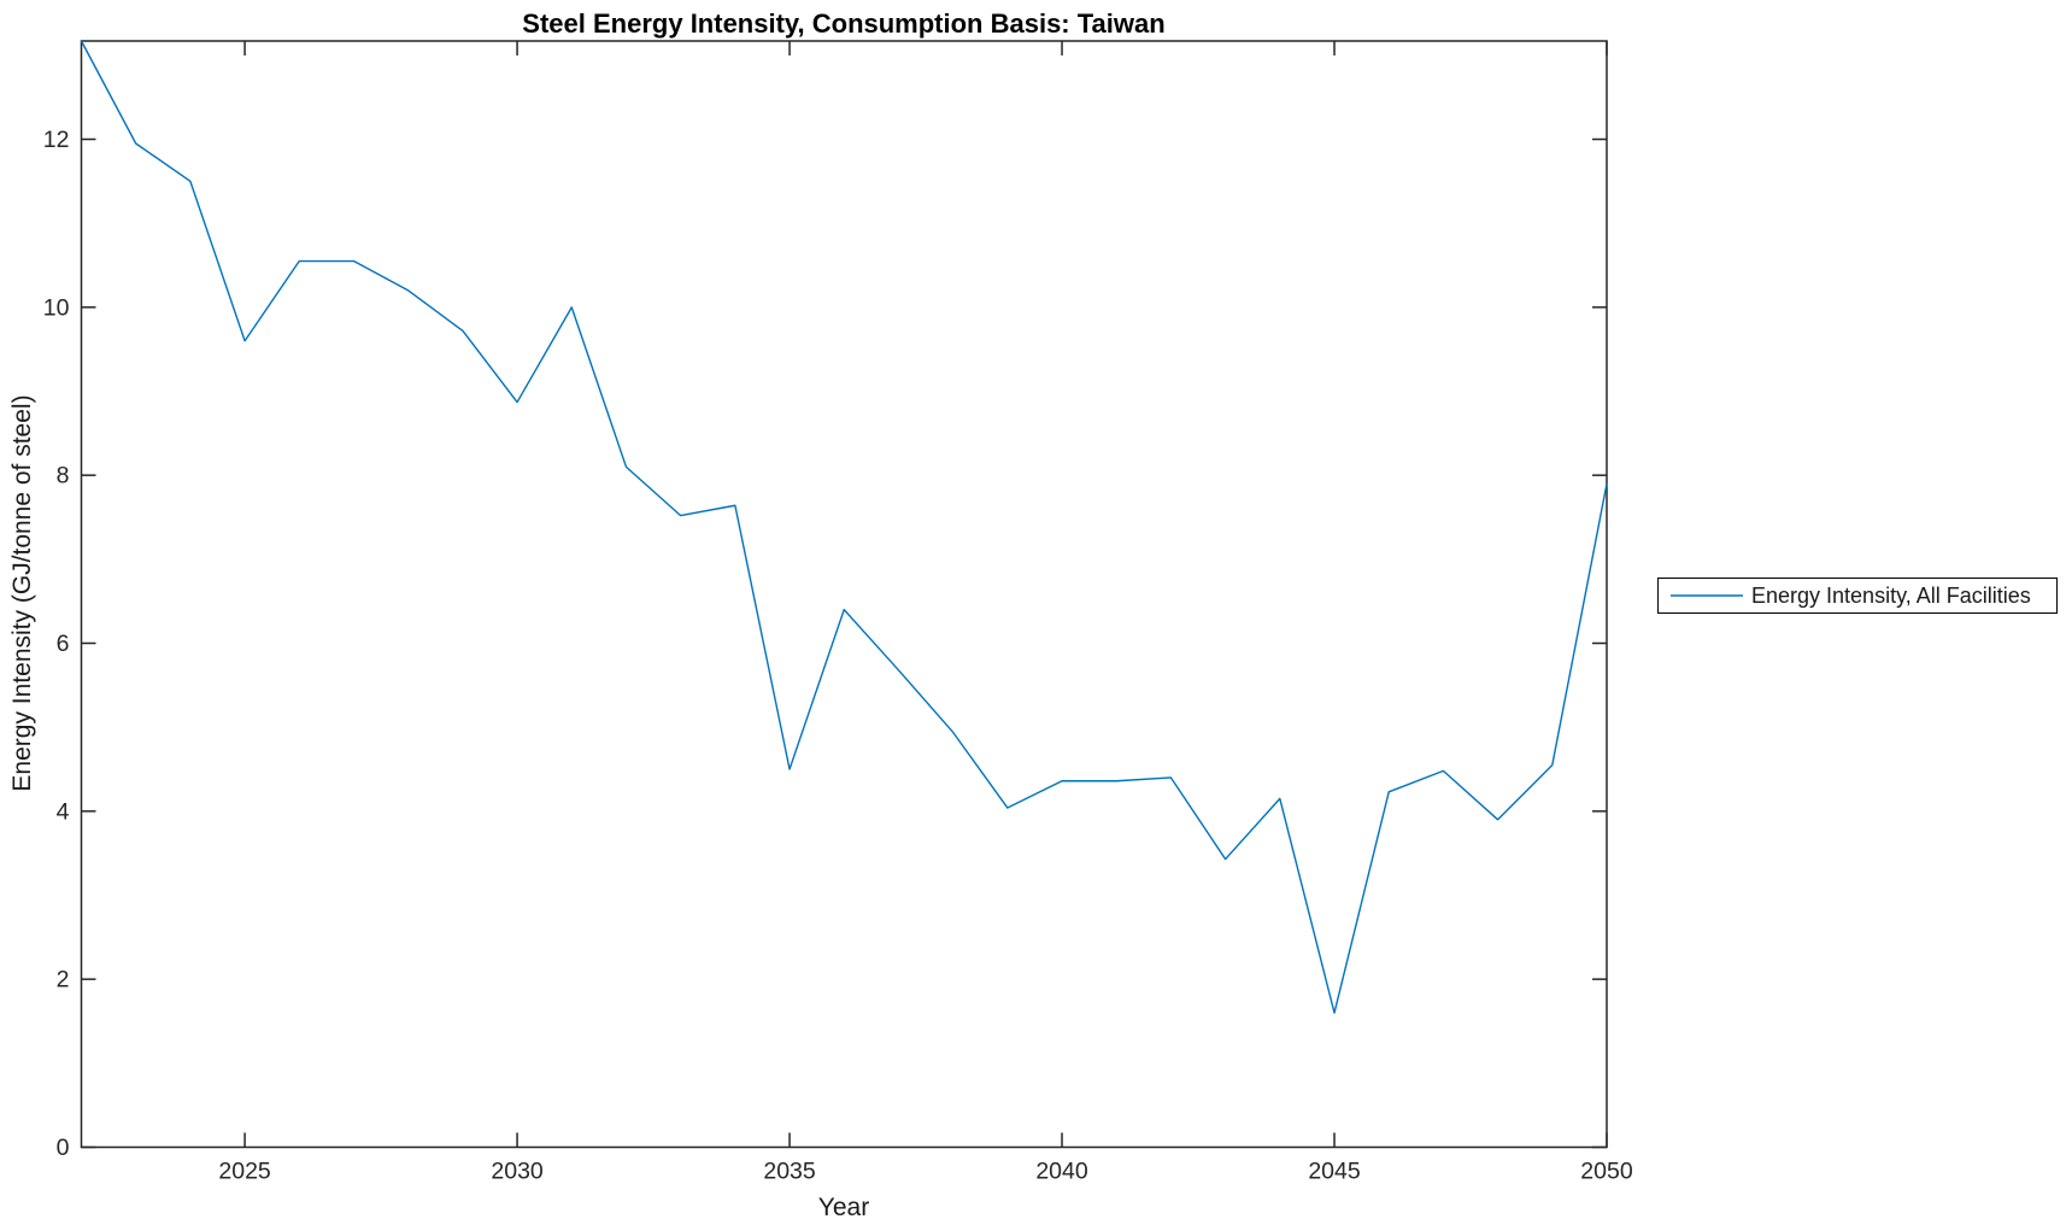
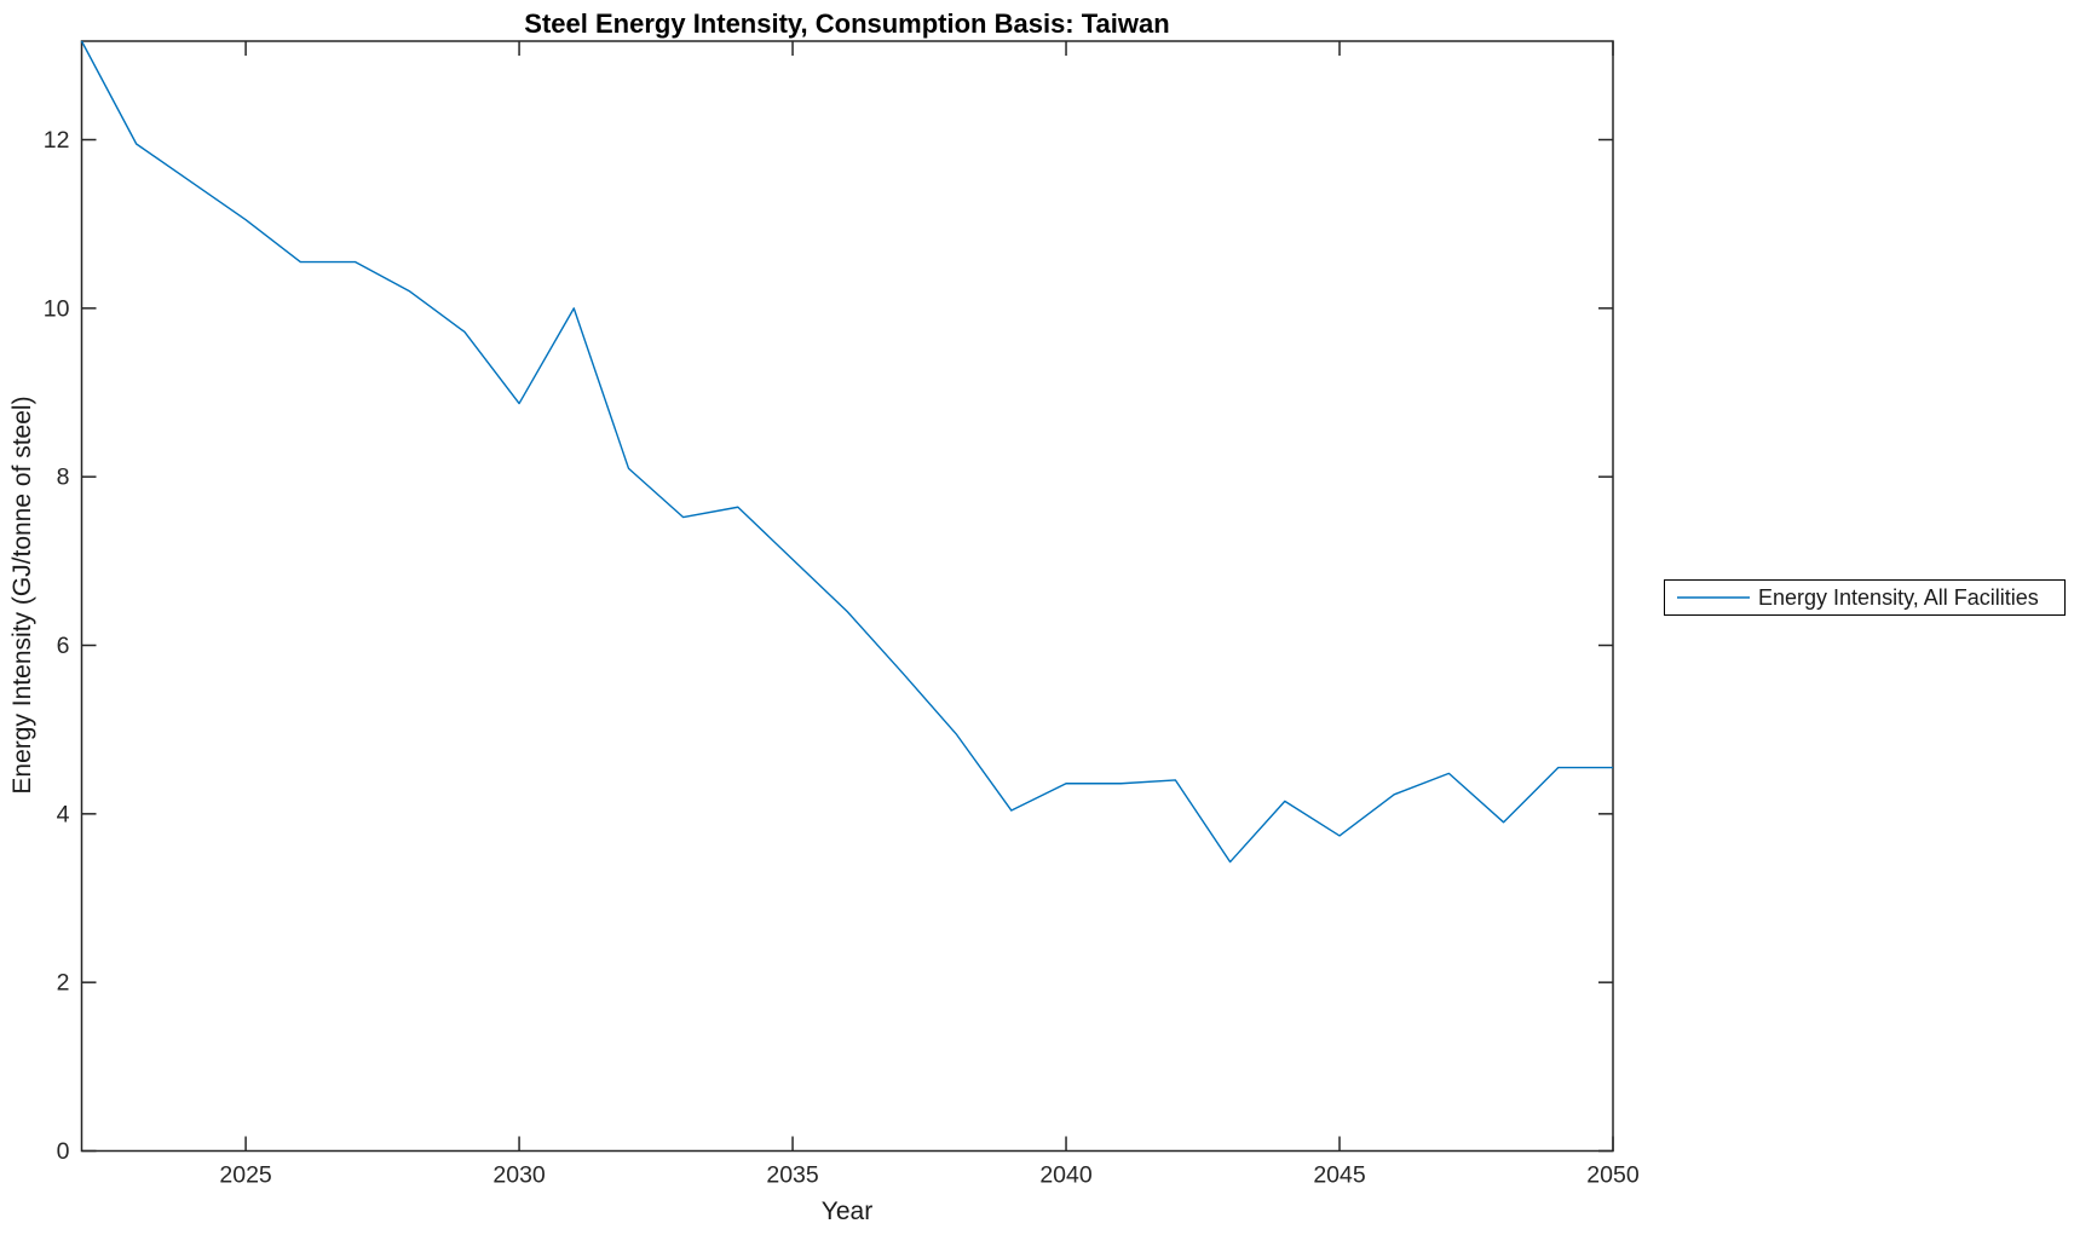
2025: 9.6 -> 11.1
2035: 4.5 -> 7.0
2045: 1.6 -> 3.7
2050: 7.9 -> 4.5
